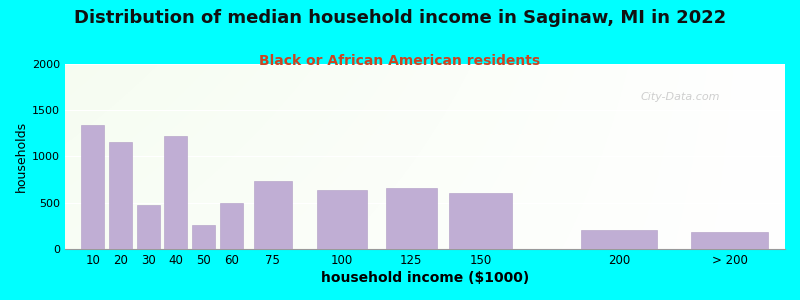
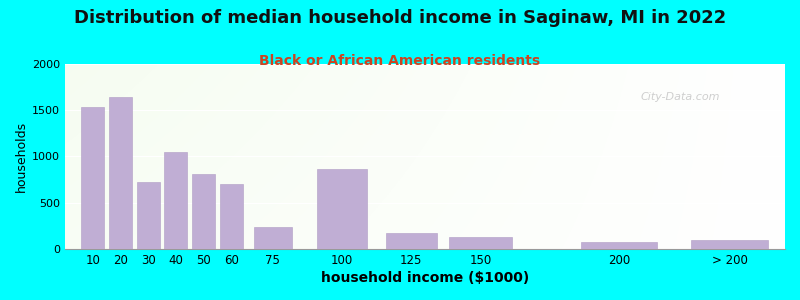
10: 1340 -> 1540
20: 1160 -> 1640
30: 480 -> 720
40: 1220 -> 1050
50: 260 -> 810
60: 500 -> 700
75: 740 -> 240
100: 640 -> 870
125: 660 -> 180
150: 600 -> 130
200: 200 -> 80
> 200: 180 -> 100
